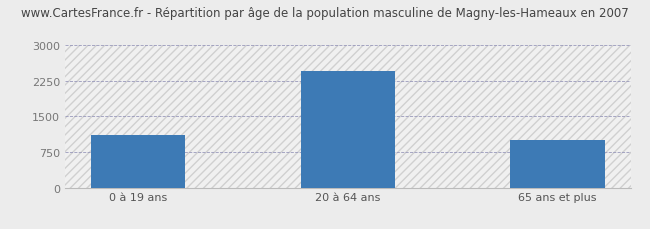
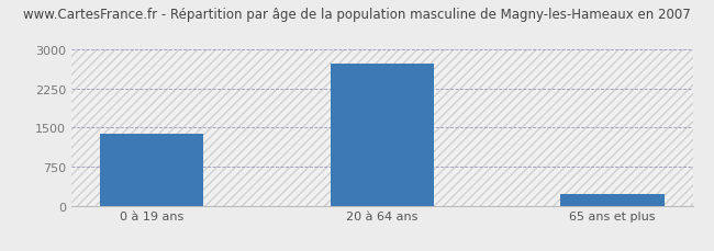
0 à 19 ans: 1100 -> 1370
20 à 64 ans: 2450 -> 2720
65 ans et plus: 1000 -> 220
